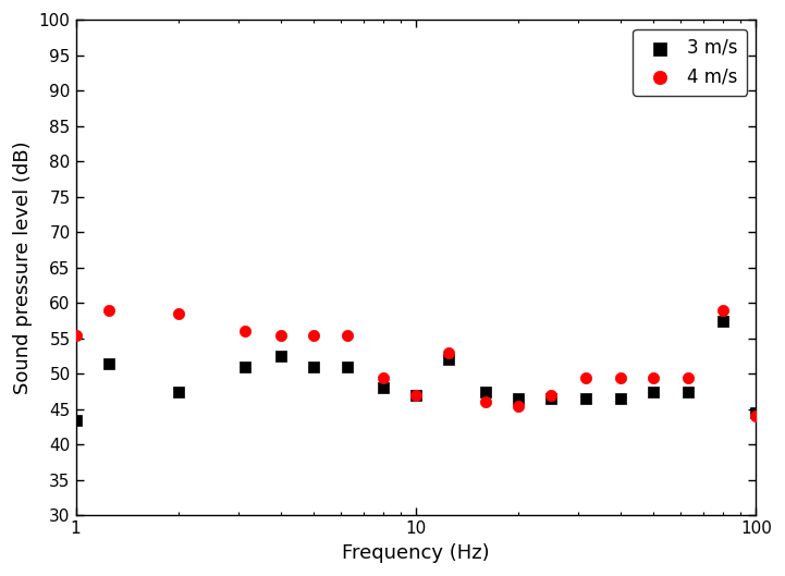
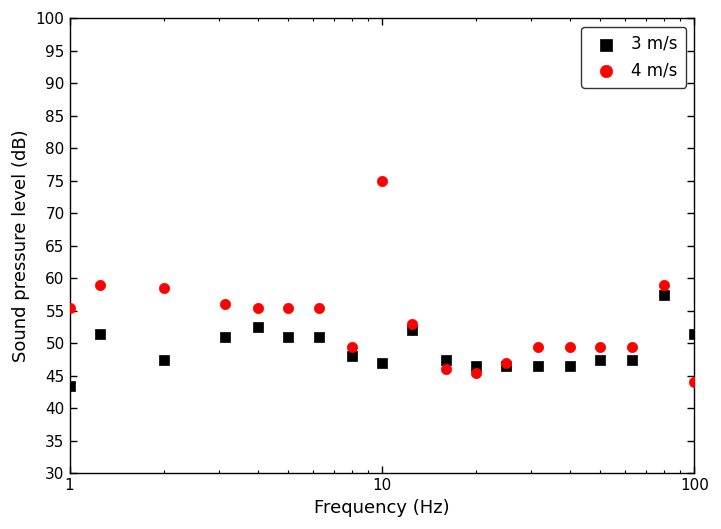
4 m/s/10: 47.0 -> 75.0
3 m/s/100: 44.5 -> 51.4
